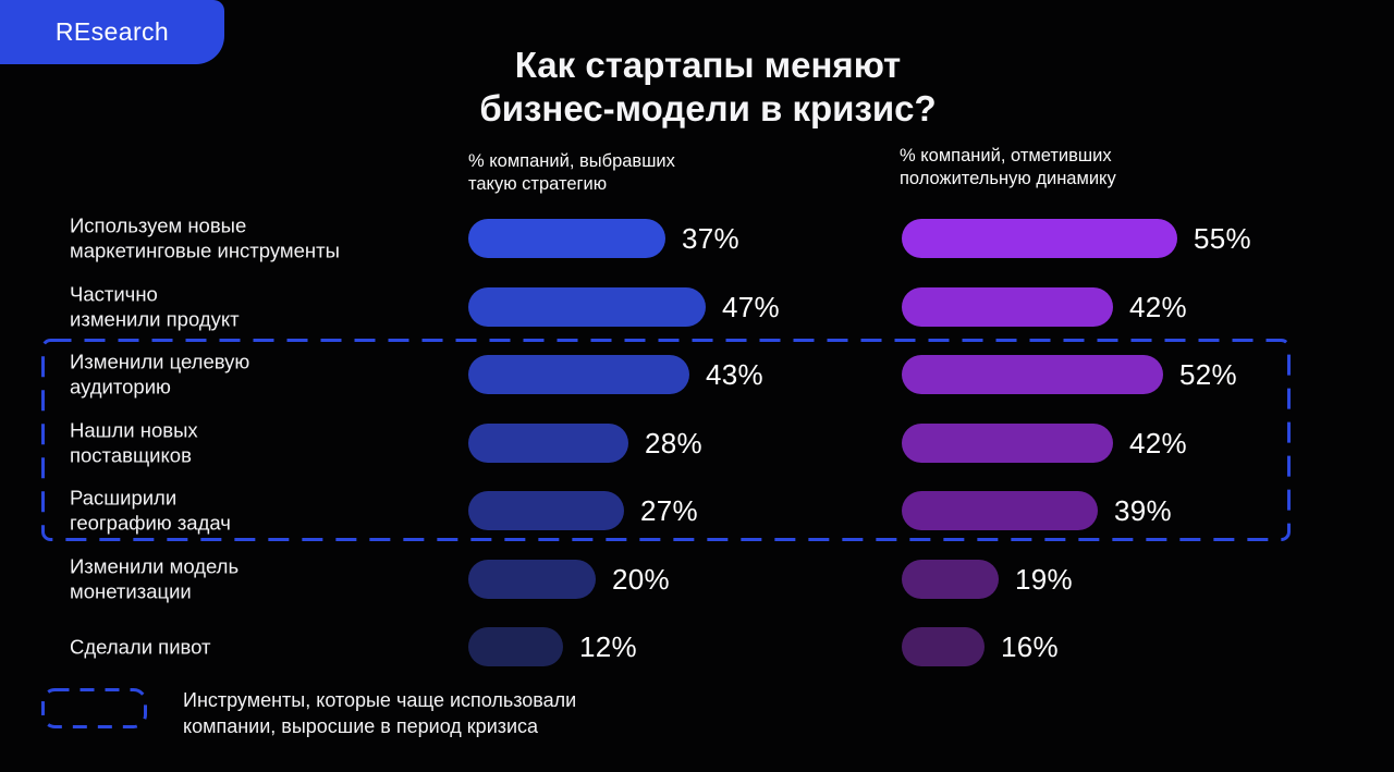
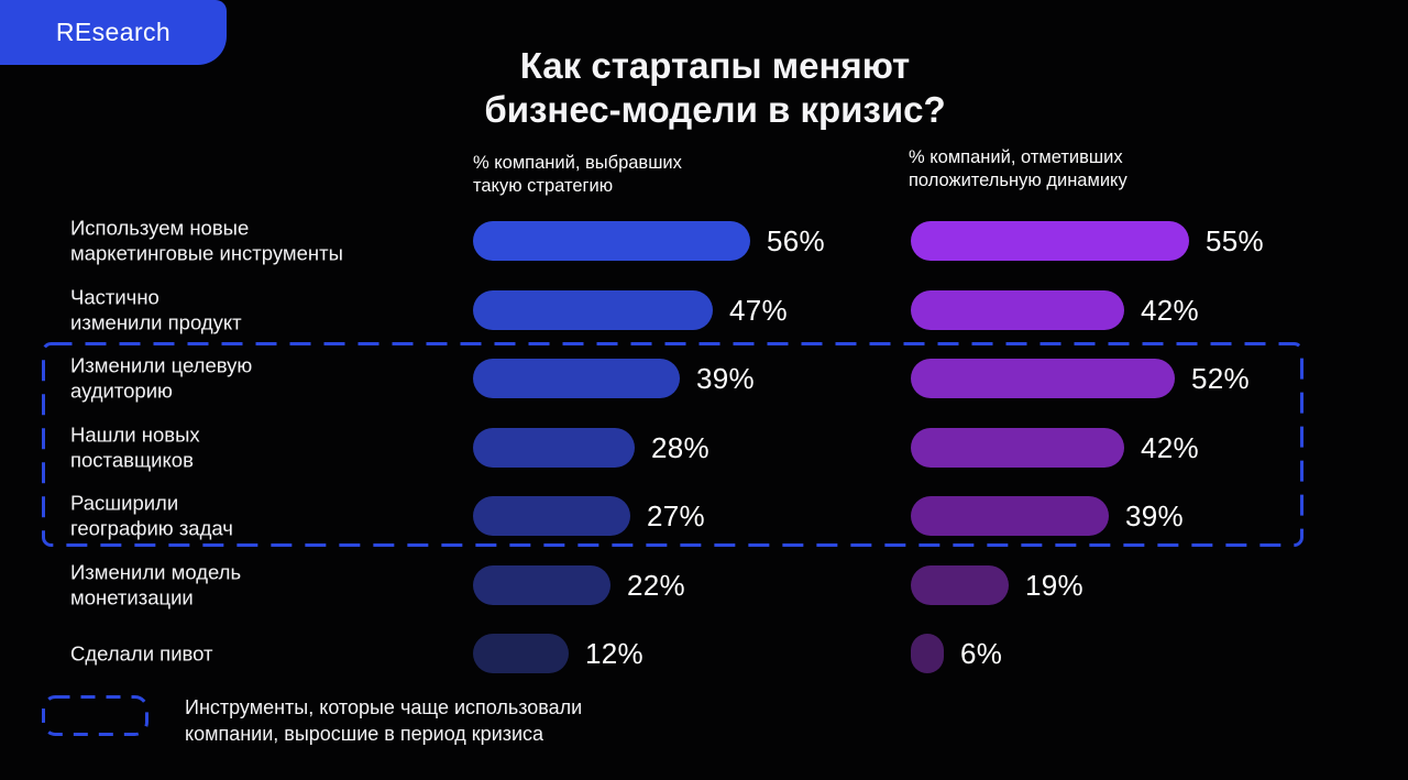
% компаний, выбравших такую стратегию/Используем новые маркетинговые инструменты: 37% -> 56%
% компаний, выбравших такую стратегию/Изменили целевую аудиторию: 43% -> 39%
% компаний, выбравших такую стратегию/Изменили модель монетизации: 20% -> 22%
% компаний, отметивших положительную динамику/Сделали пивот: 16% -> 6%
